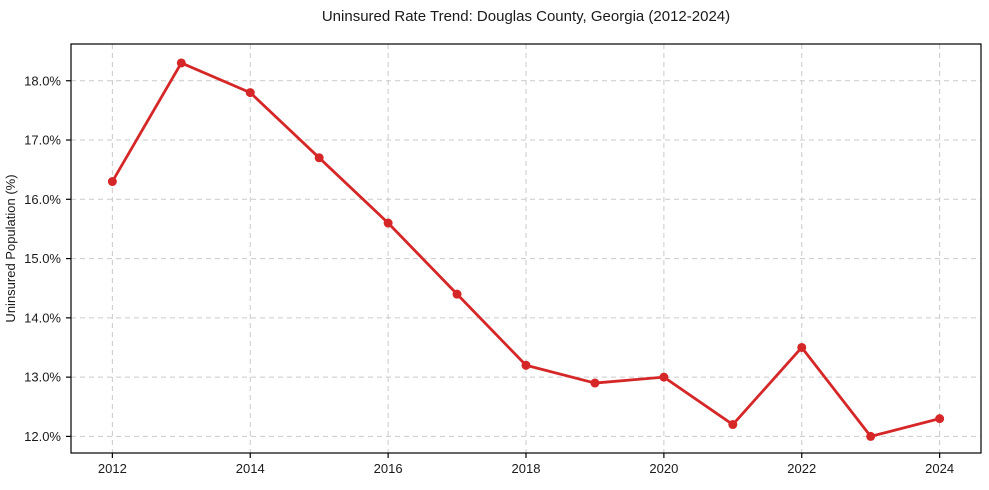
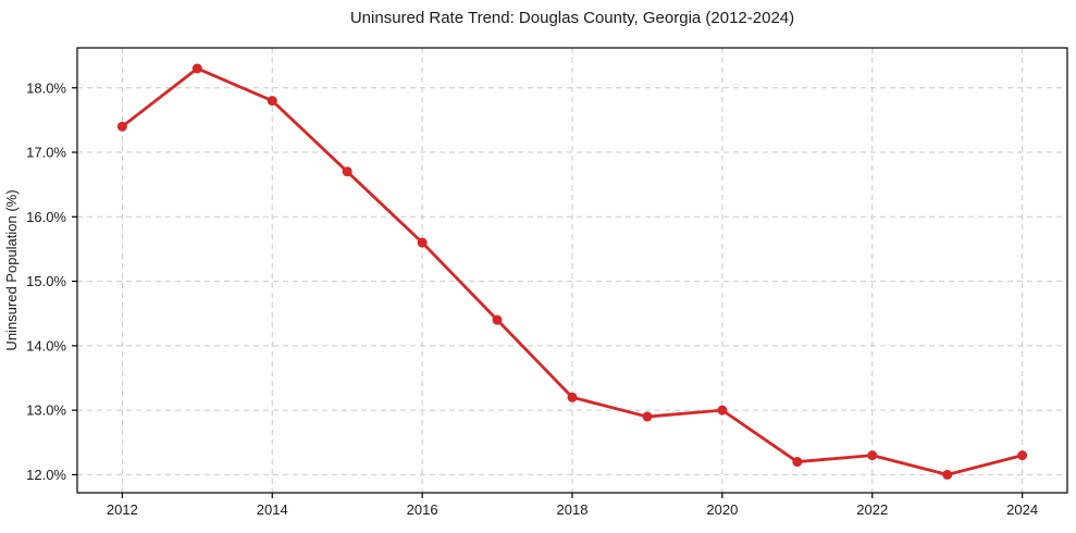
2012: 16.3% -> 17.4%
2022: 13.5% -> 12.3%
